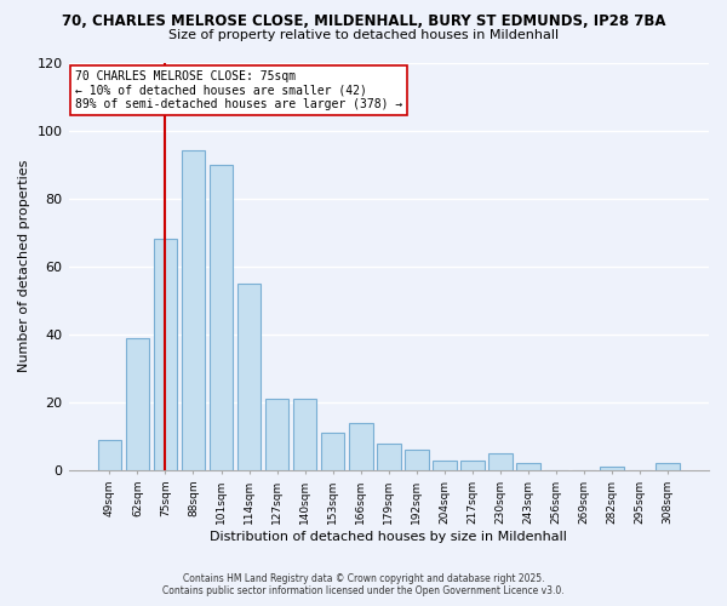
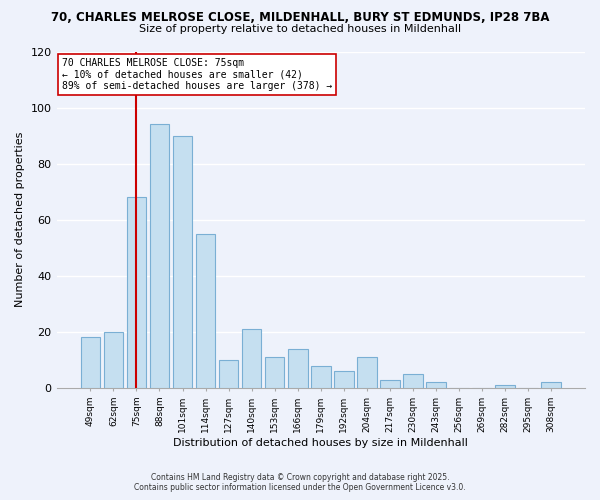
49sqm: 9 -> 18
62sqm: 39 -> 20
127sqm: 21 -> 10
204sqm: 3 -> 11
